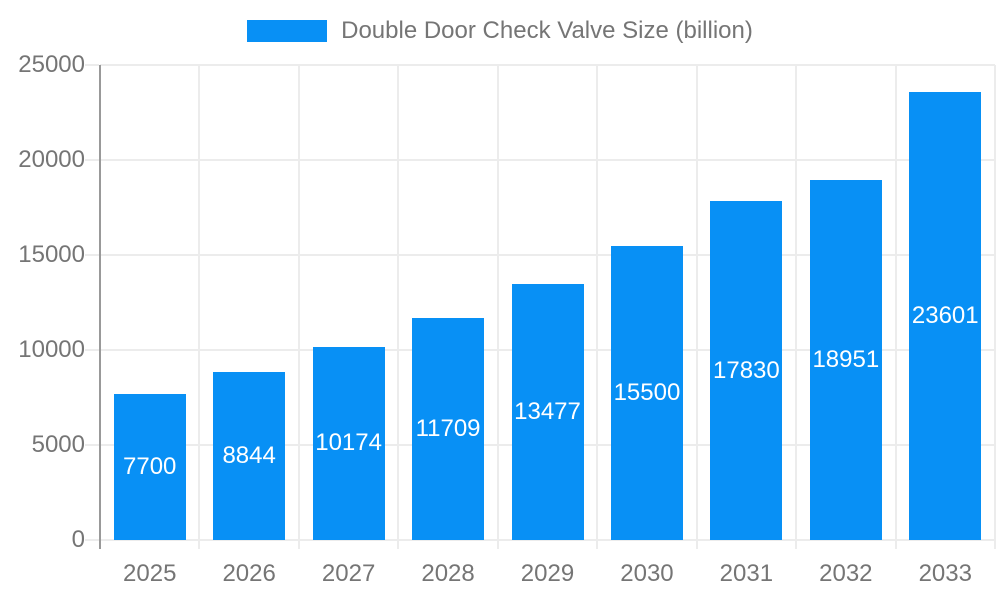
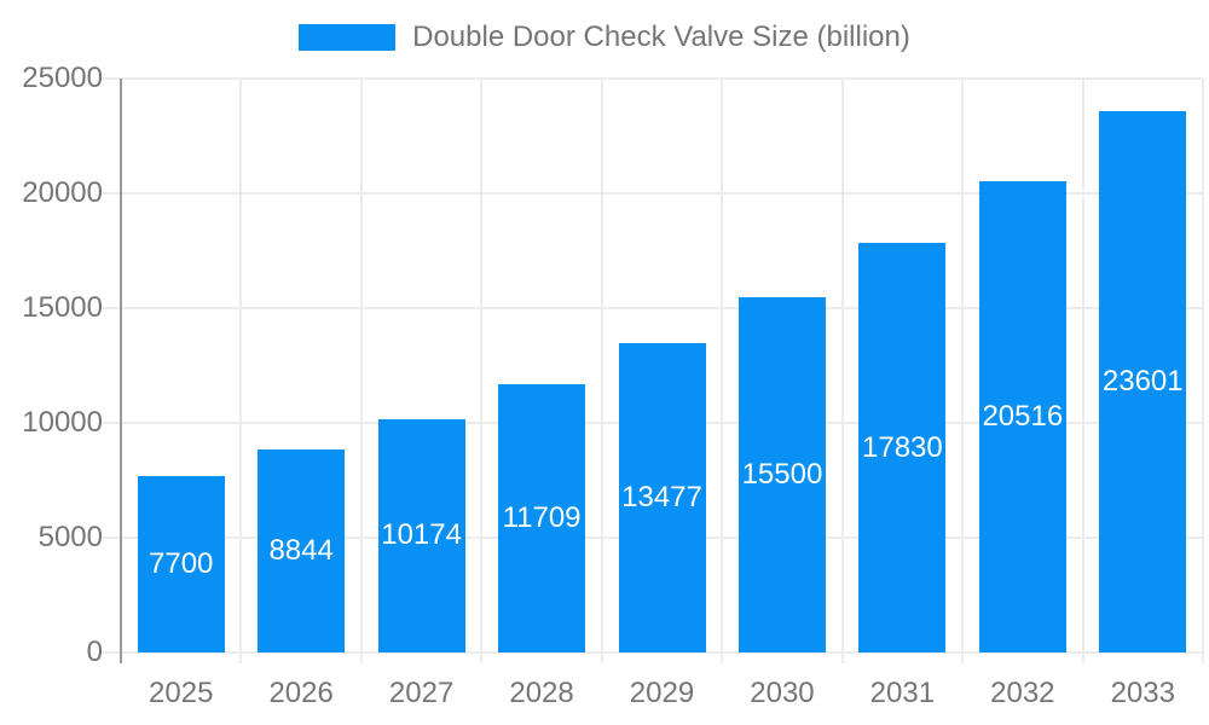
2032: 18951 -> 20516
